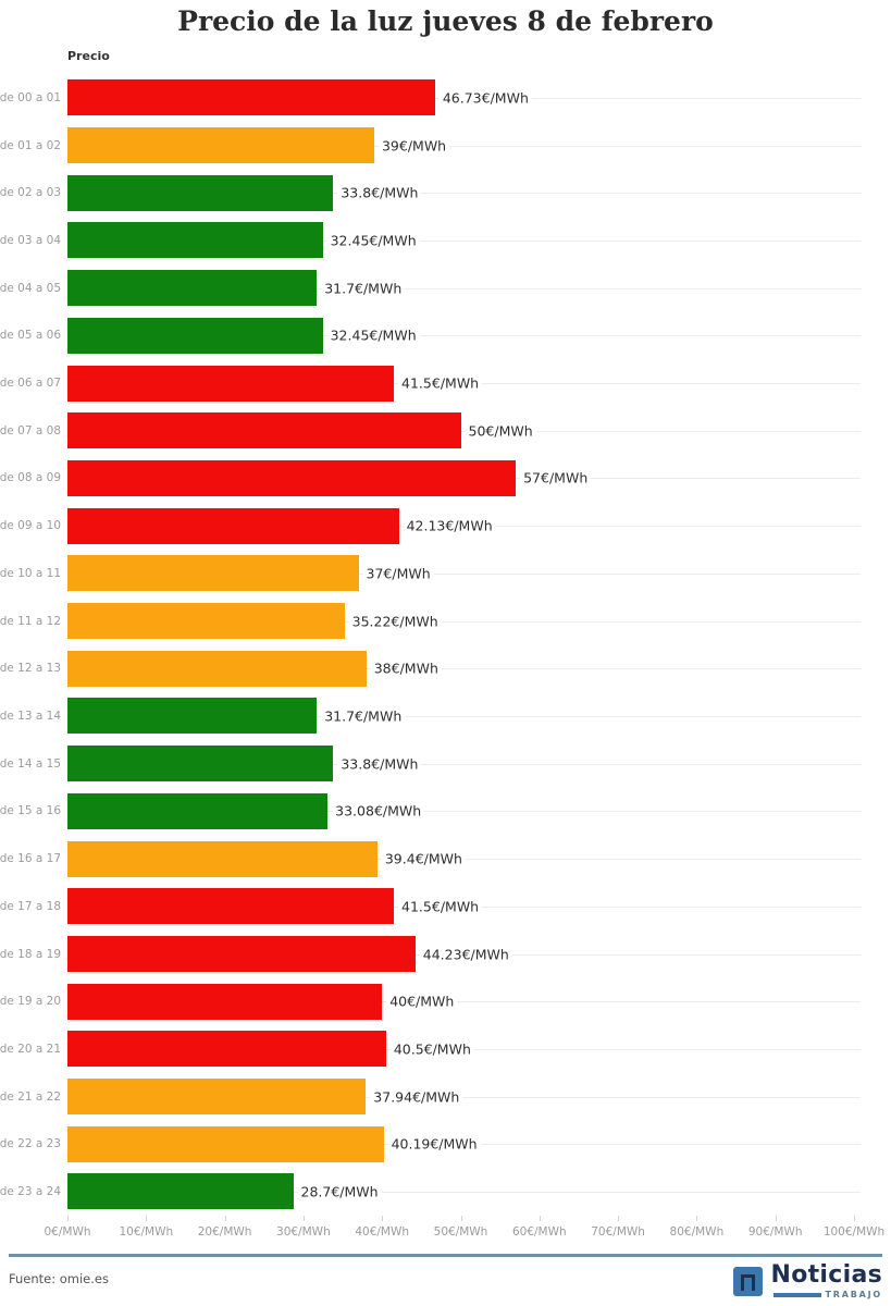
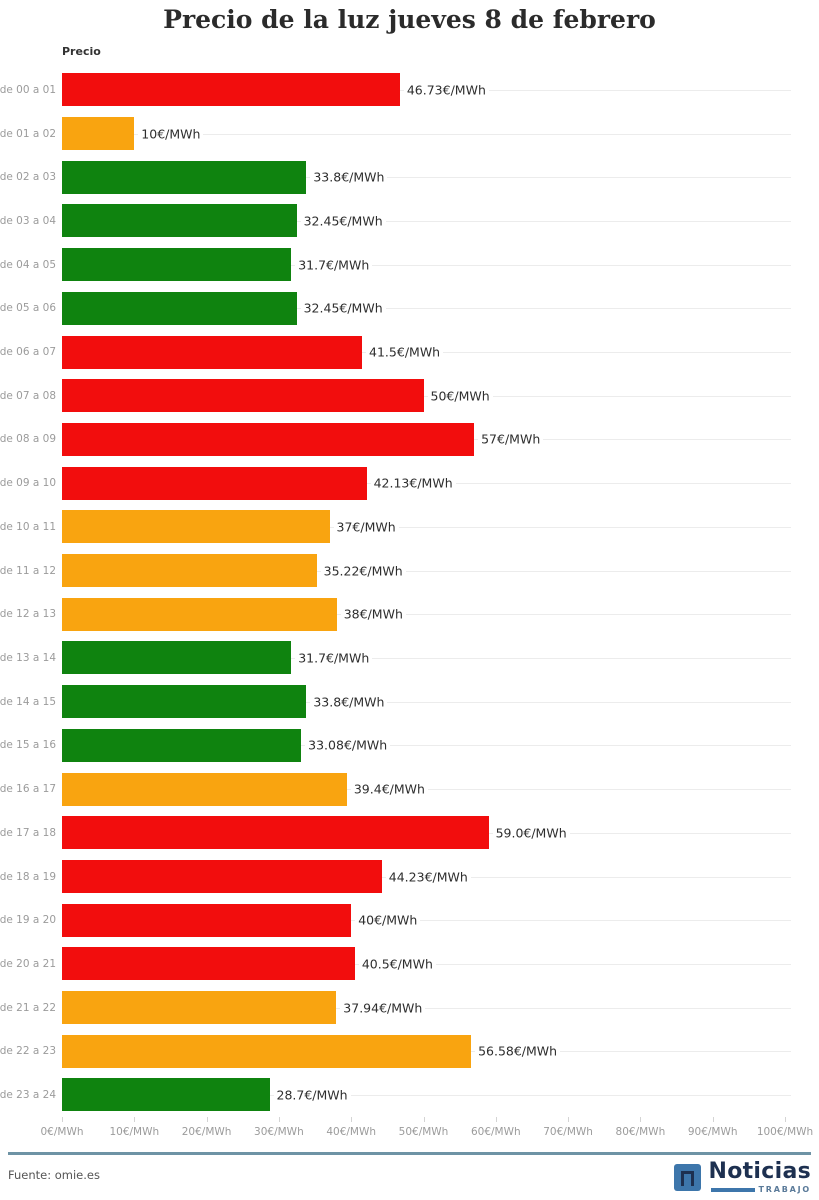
de 01 a 02: 39 -> 10
de 17 a 18: 41.5 -> 59.0
de 22 a 23: 40.19 -> 56.58
